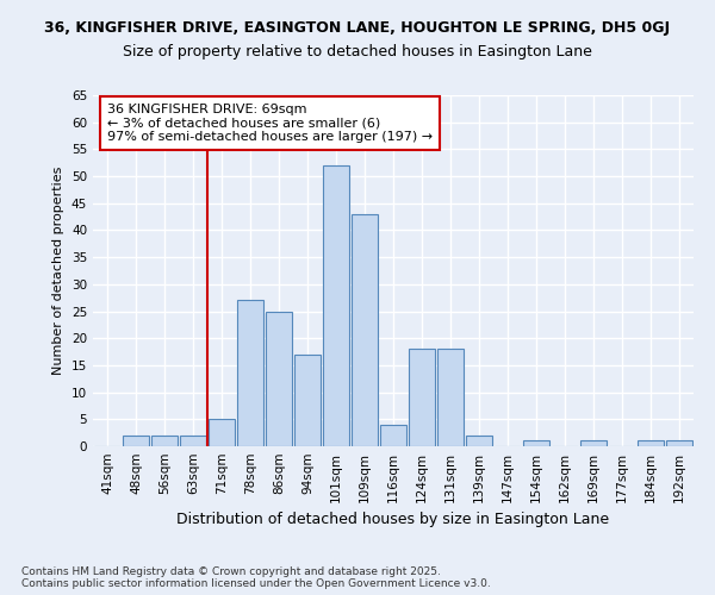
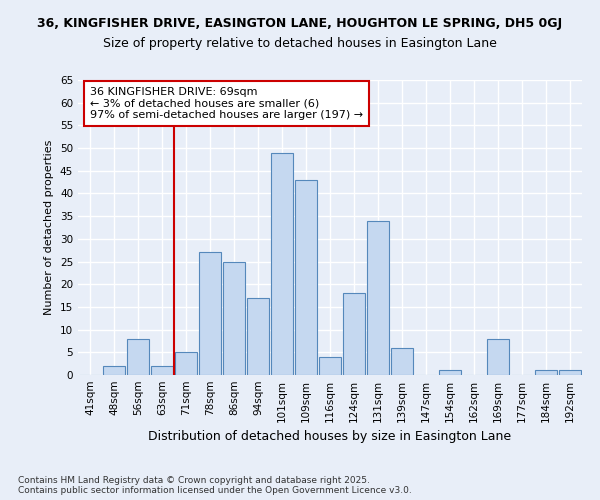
56sqm: 2 -> 8
101sqm: 52 -> 49
131sqm: 18 -> 34
139sqm: 2 -> 6
169sqm: 1 -> 8
